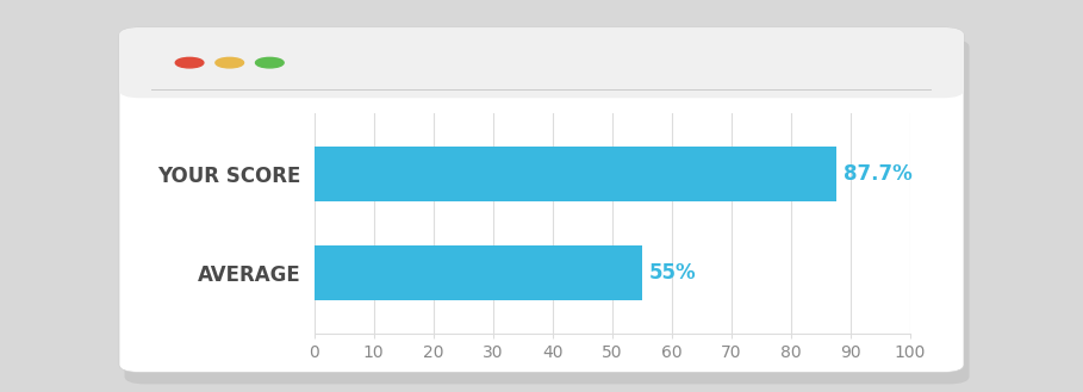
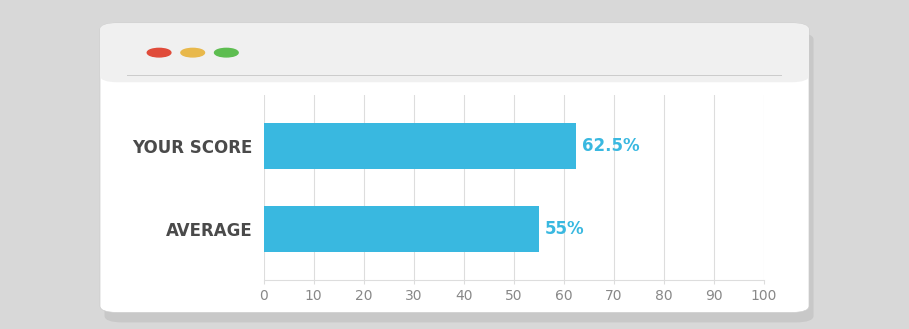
YOUR SCORE: 87.7% -> 62.5%
